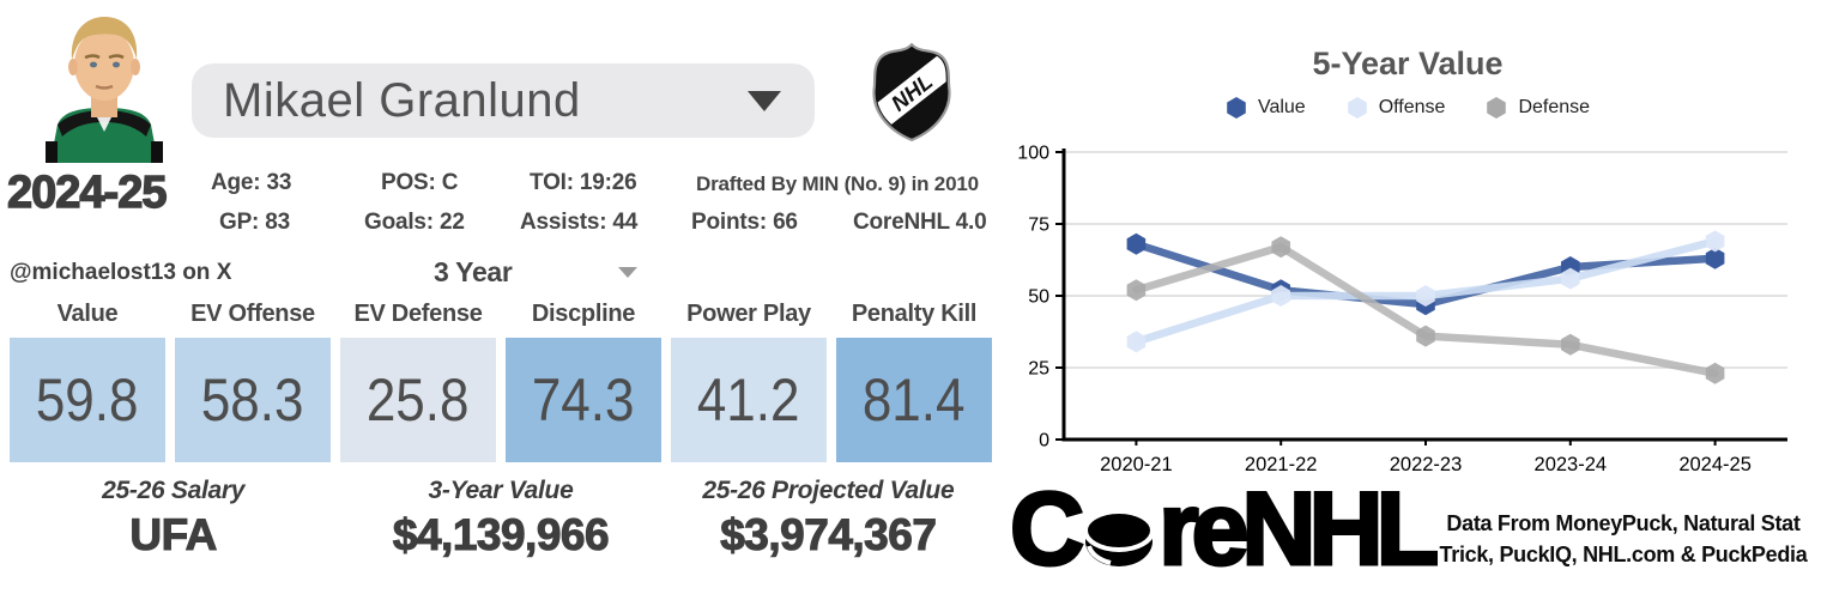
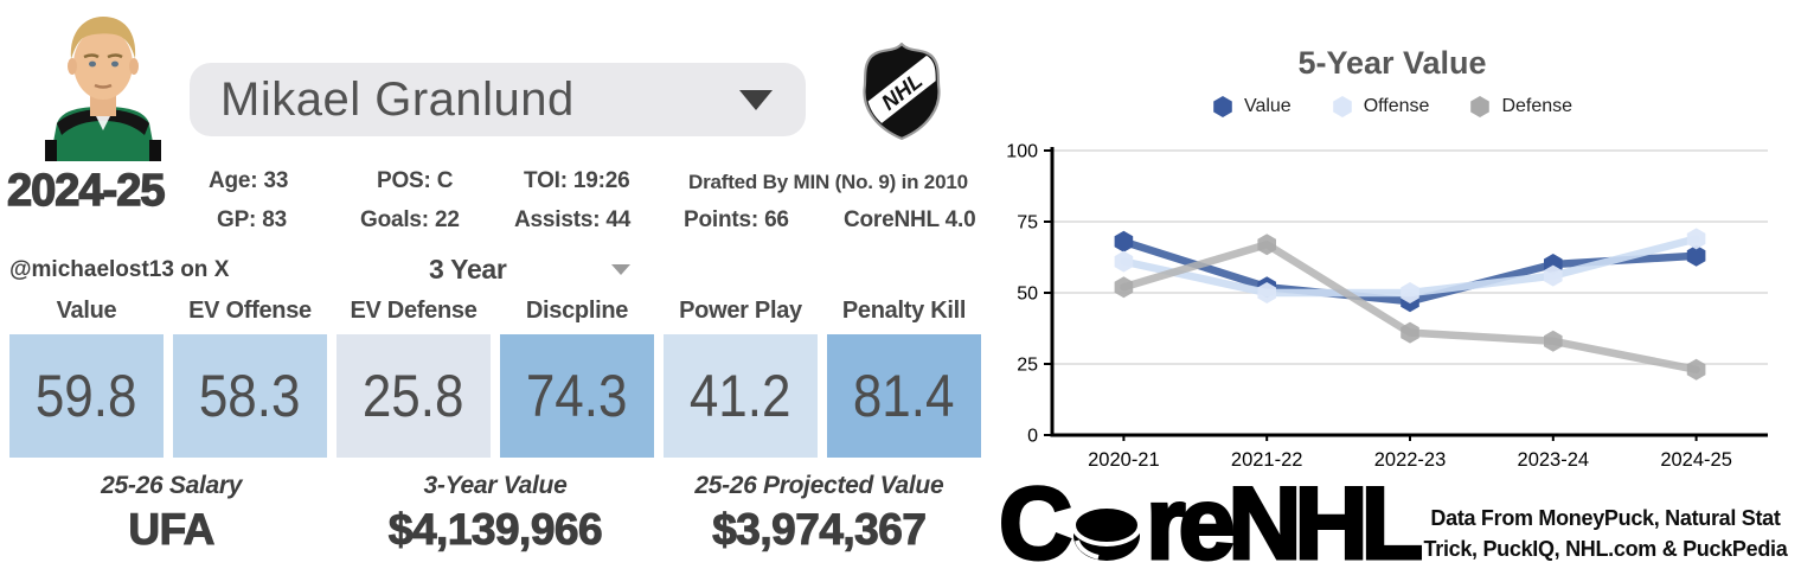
Offense/2020-21: 34 -> 61
